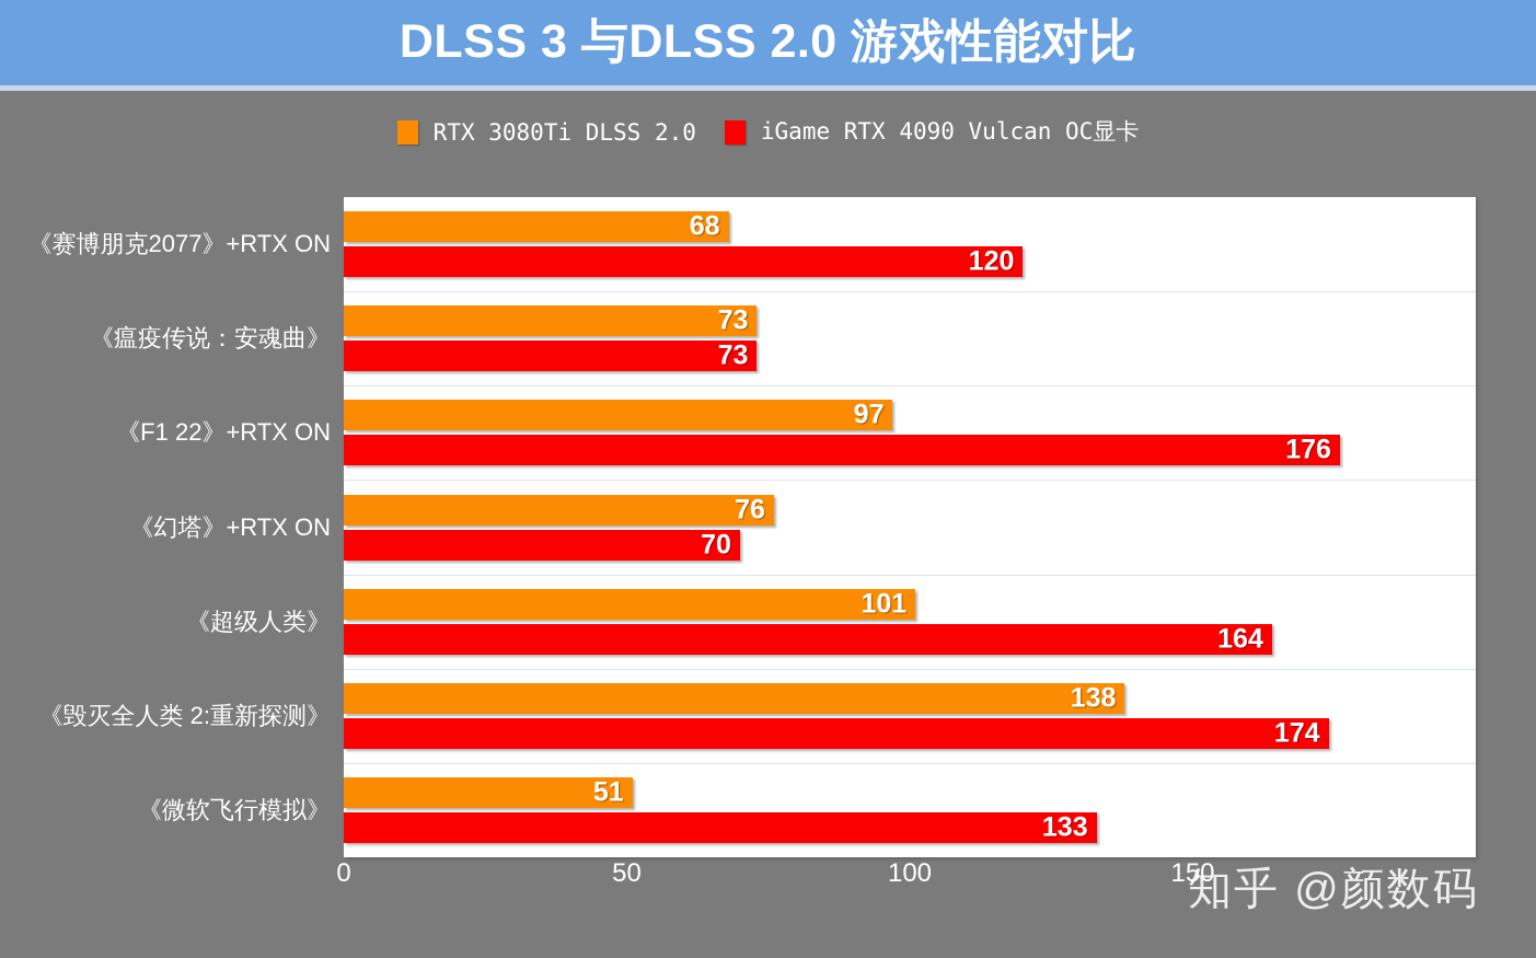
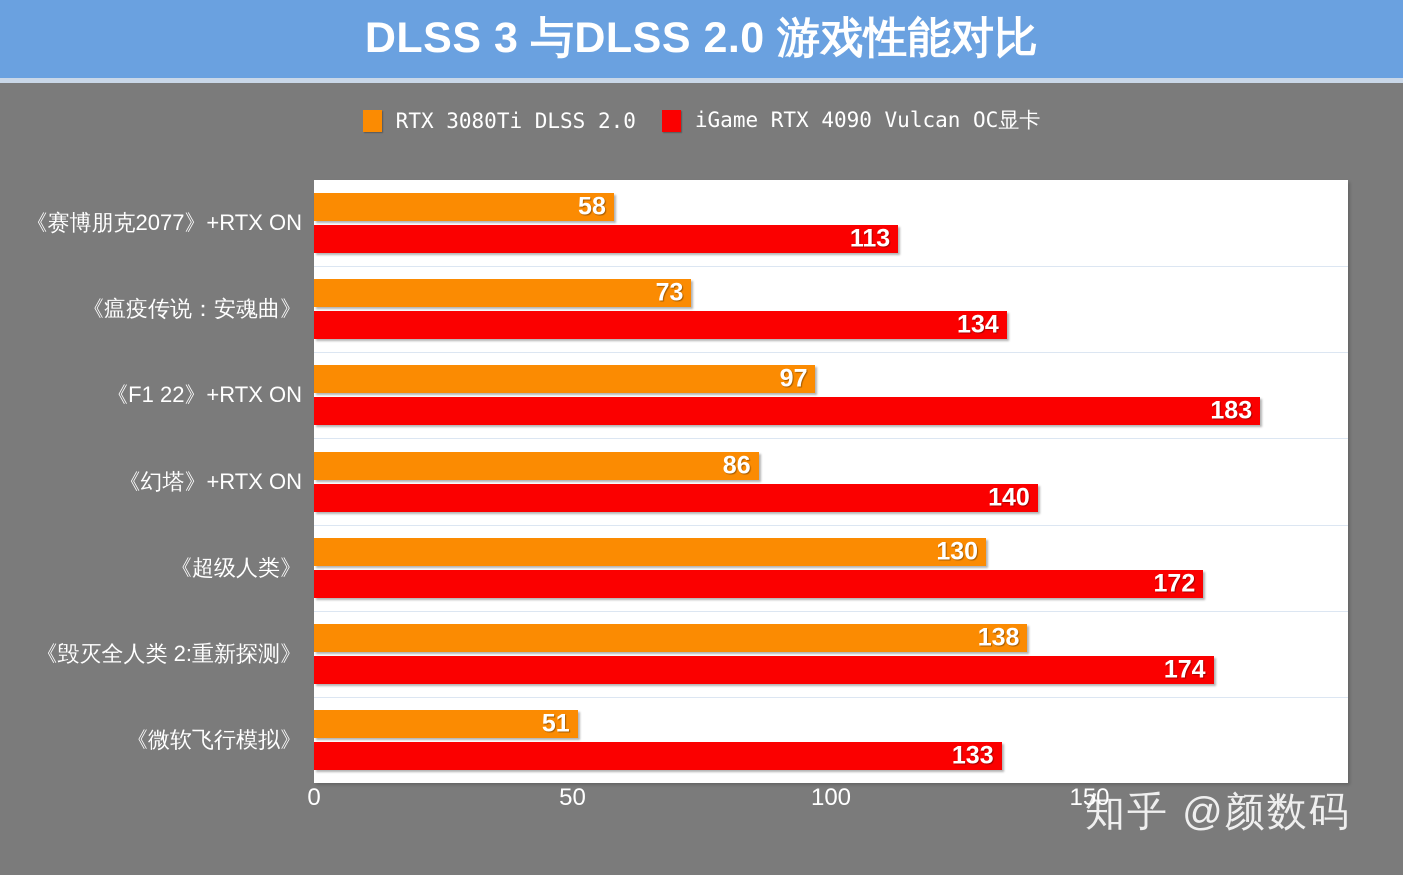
RTX 3080Ti DLSS 2.0/《赛博朋克2077》+RTX ON: 68 -> 58
iGame RTX 4090 Vulcan OC显卡/《赛博朋克2077》+RTX ON: 120 -> 113
iGame RTX 4090 Vulcan OC显卡/《瘟疫传说：安魂曲》: 73 -> 134
iGame RTX 4090 Vulcan OC显卡/《F1 22》+RTX ON: 176 -> 183
RTX 3080Ti DLSS 2.0/《幻塔》+RTX ON: 76 -> 86
iGame RTX 4090 Vulcan OC显卡/《幻塔》+RTX ON: 70 -> 140
RTX 3080Ti DLSS 2.0/《超级人类》: 101 -> 130
iGame RTX 4090 Vulcan OC显卡/《超级人类》: 164 -> 172
